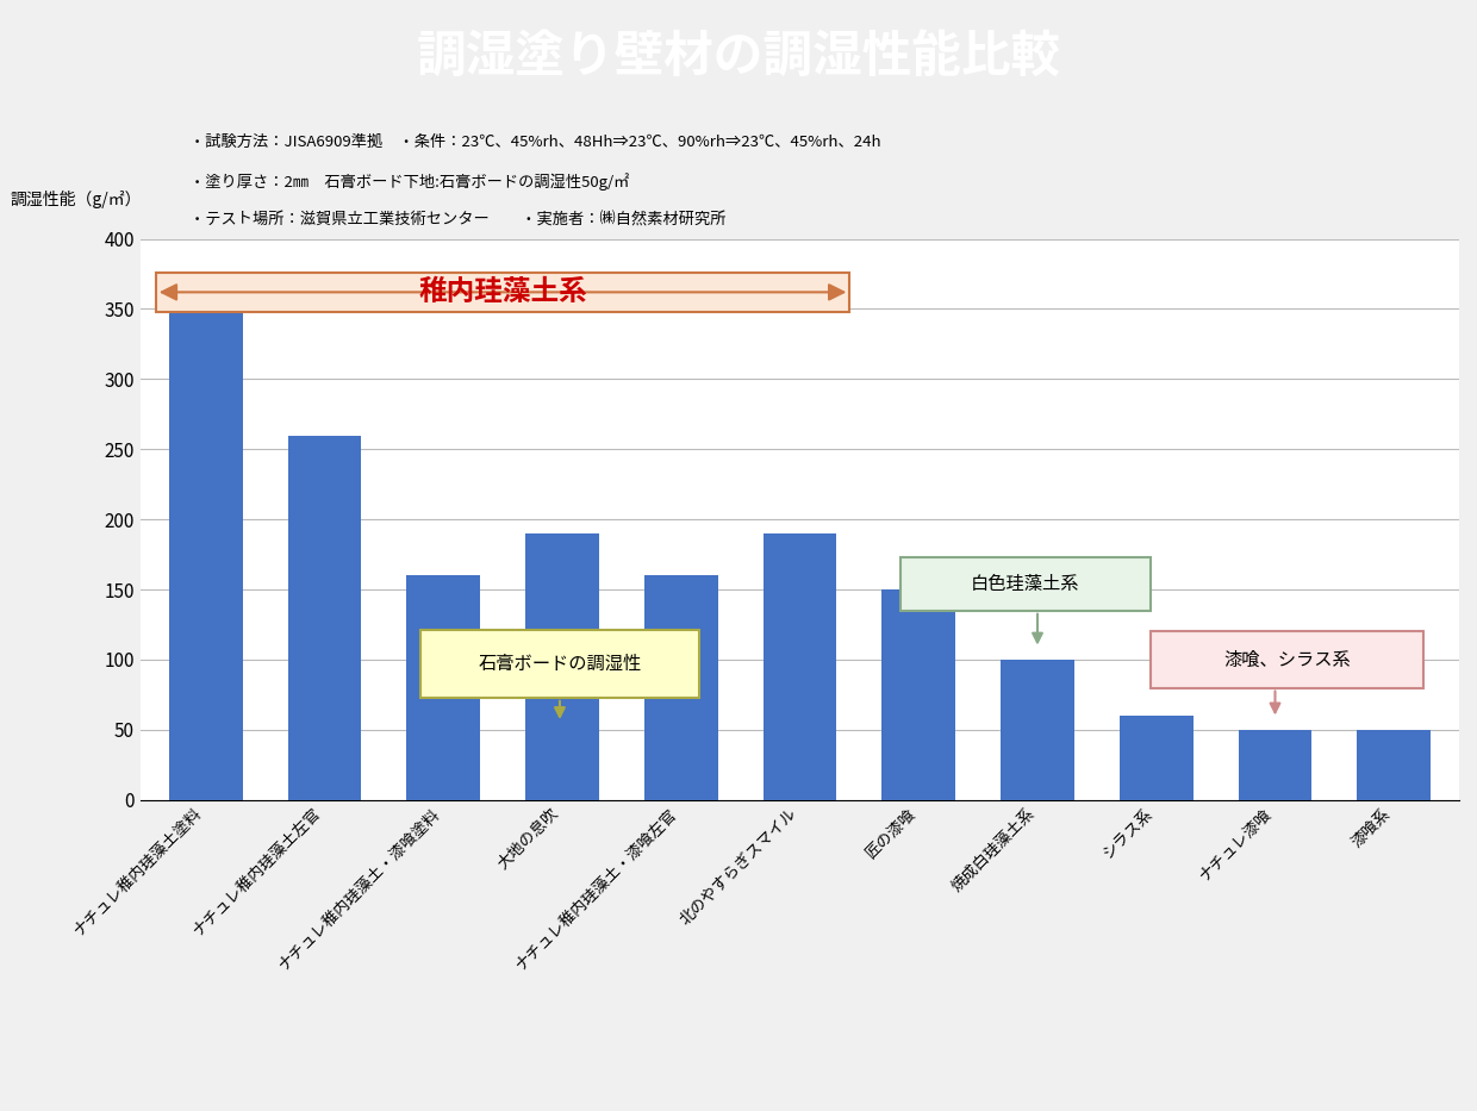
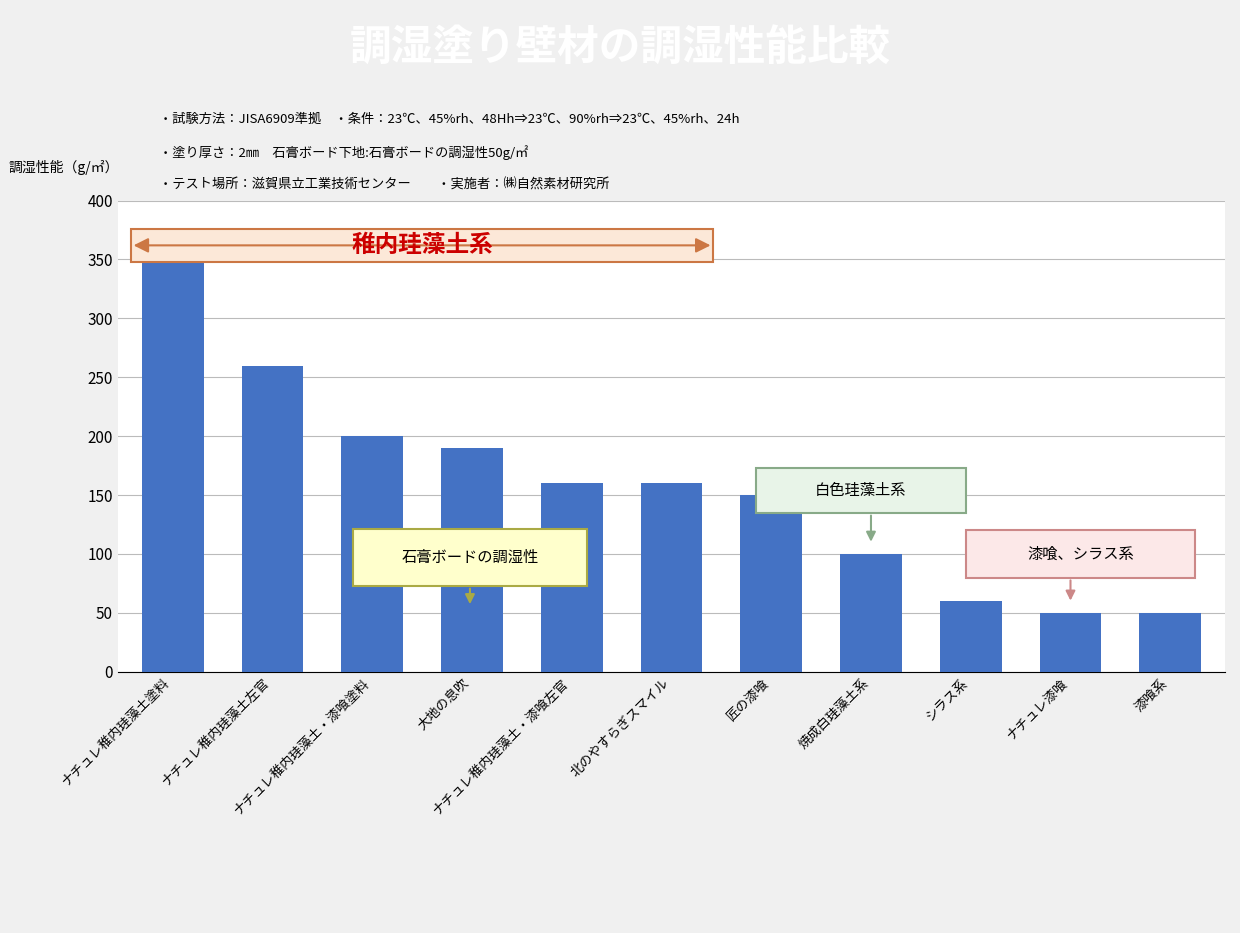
ナチュレ稚内珪藻土・漆喰塗料: 160 -> 200
北のやすらぎスマイル: 190 -> 160
